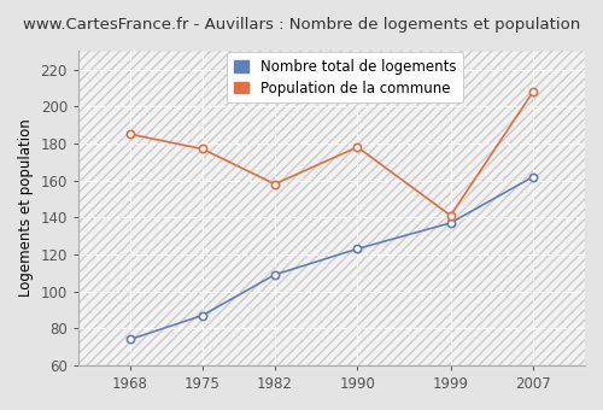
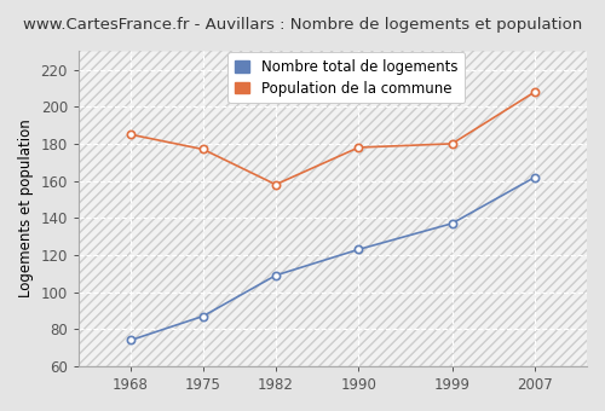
Population de la commune/1999: 141 -> 180
